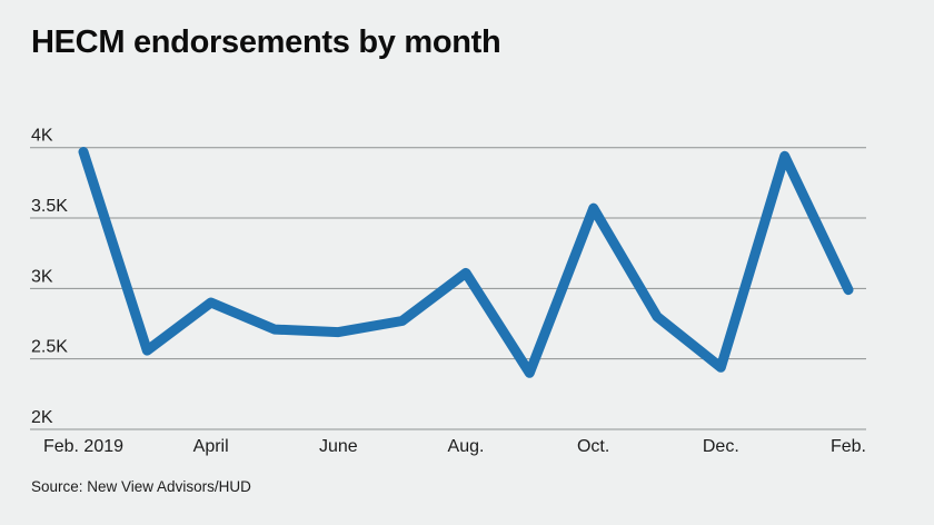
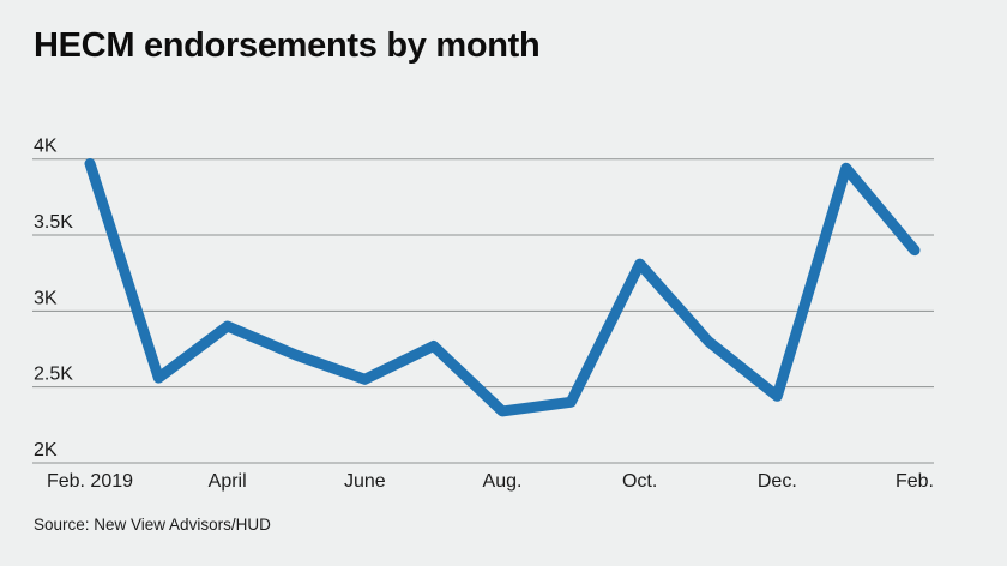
June: 2.69K -> 2.55K
Aug.: 3.11K -> 2.34K
Oct.: 3.57K -> 3.31K
Feb.: 2.99K -> 3.40K
